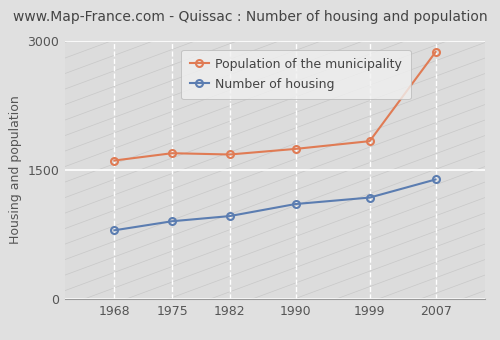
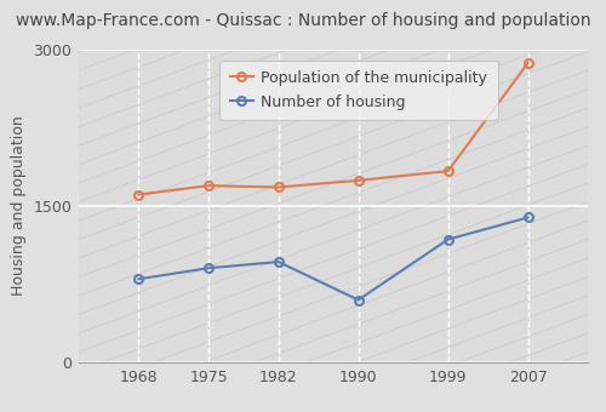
Number of housing/1990: 1100 -> 600
